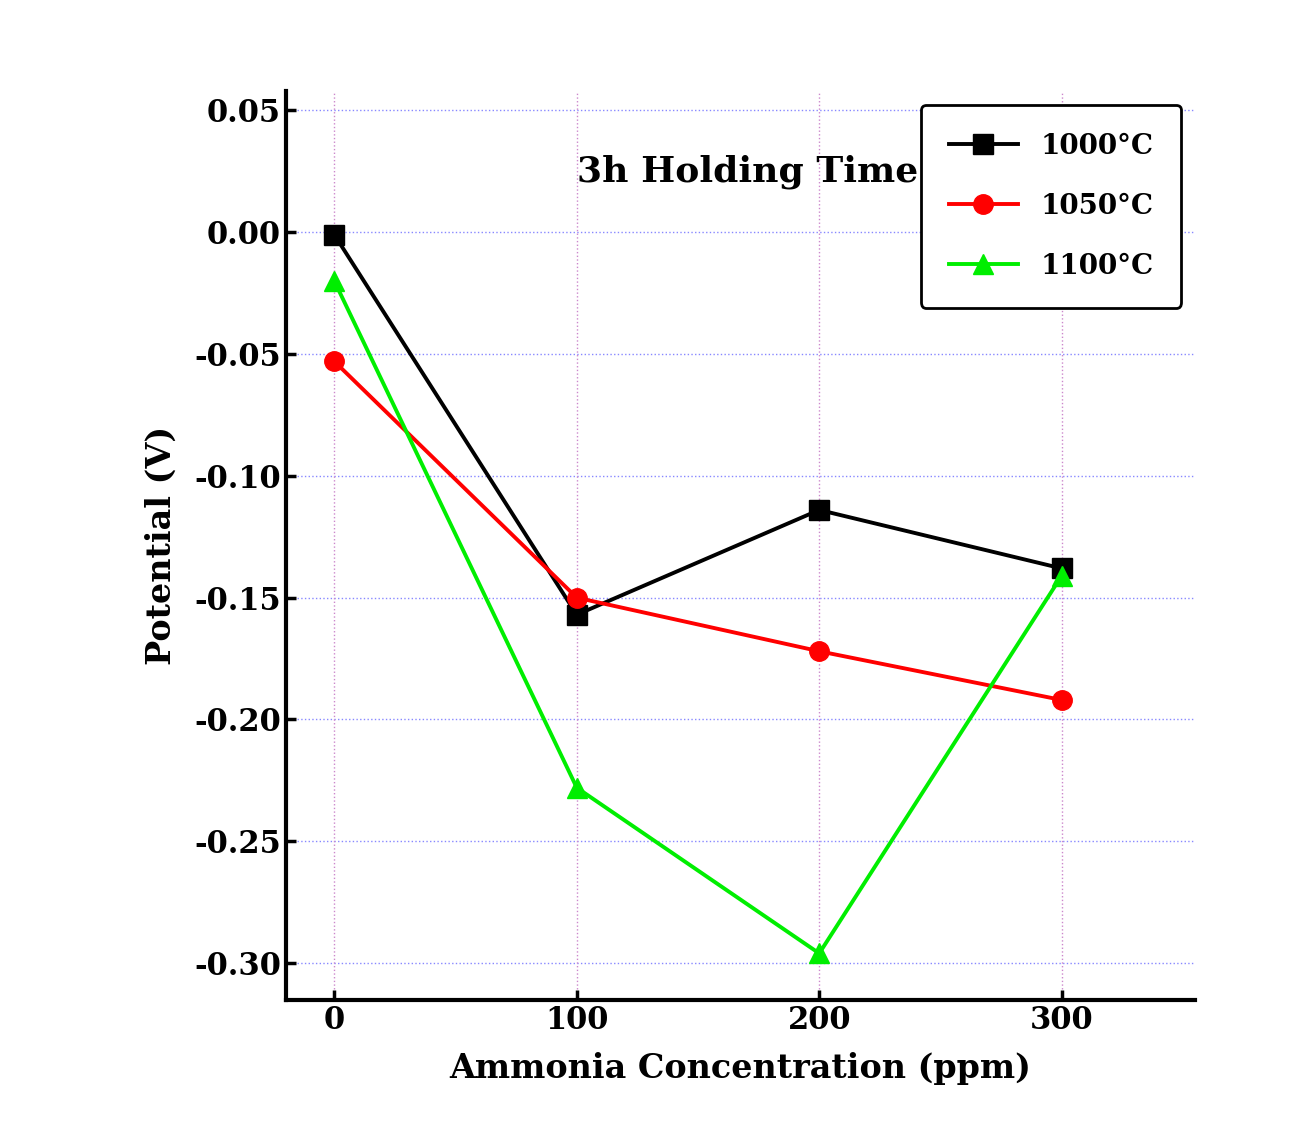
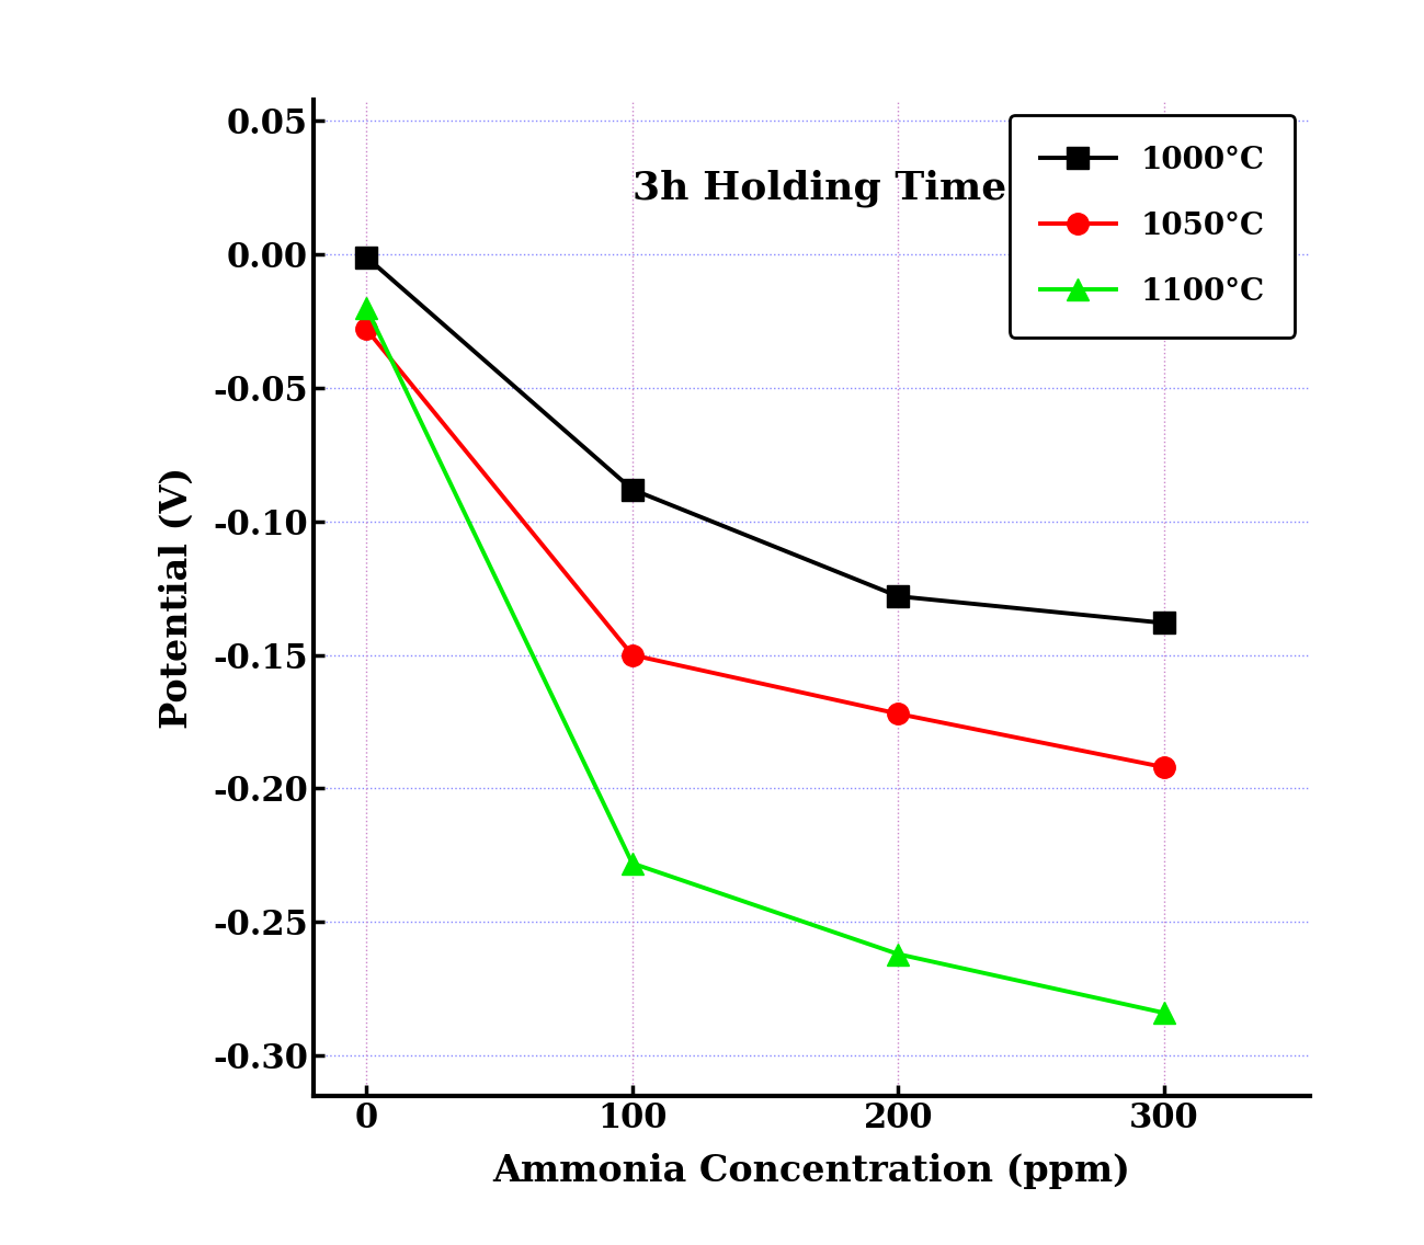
1050°C/0: -0.053 -> -0.028
1000°C/100: -0.157 -> -0.088
1000°C/200: -0.114 -> -0.128
1100°C/200: -0.296 -> -0.262
1100°C/300: -0.141 -> -0.284
